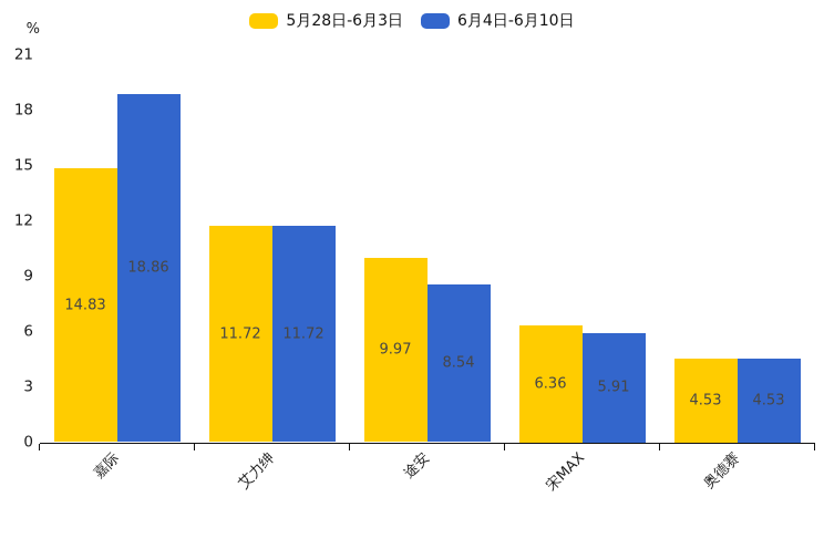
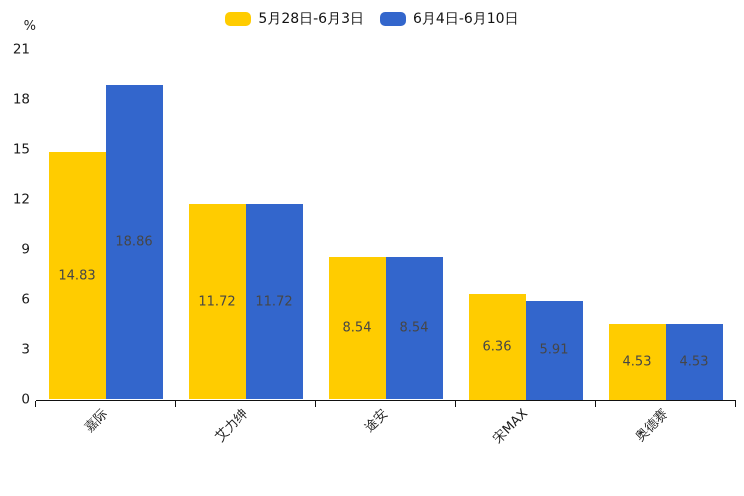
5月28日-6月3日/途安: 9.97 -> 8.54
